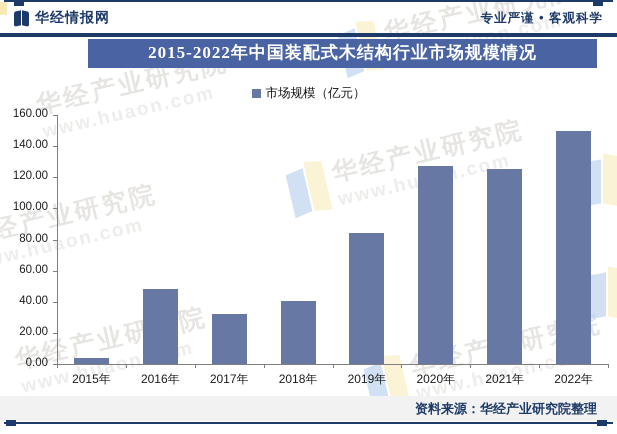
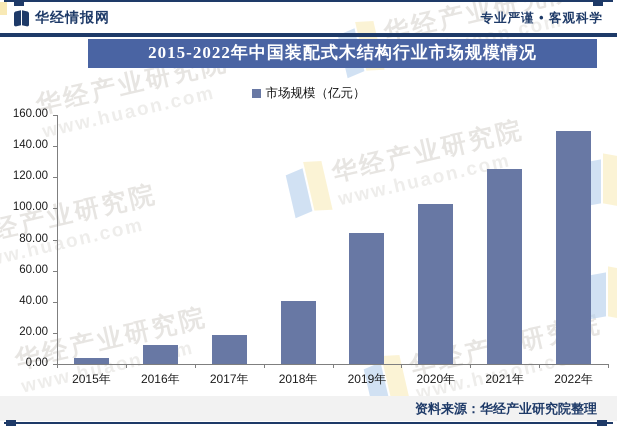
2016年: 48 -> 12
2017年: 32 -> 18
2020年: 127 -> 103
